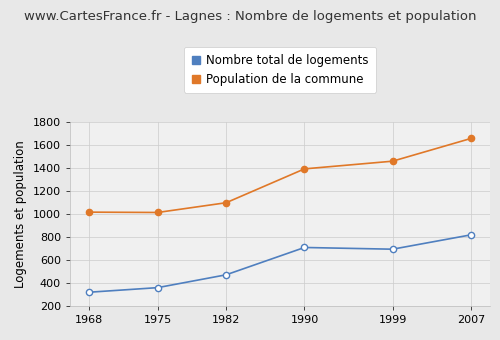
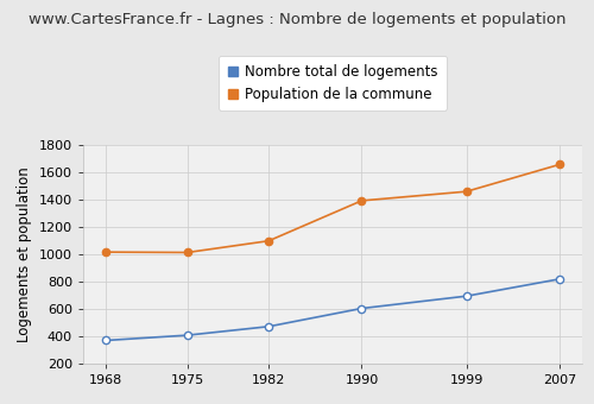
Nombre total de logements/1968: 320 -> 370
Nombre total de logements/1975: 360 -> 410
Nombre total de logements/1990: 710 -> 600
